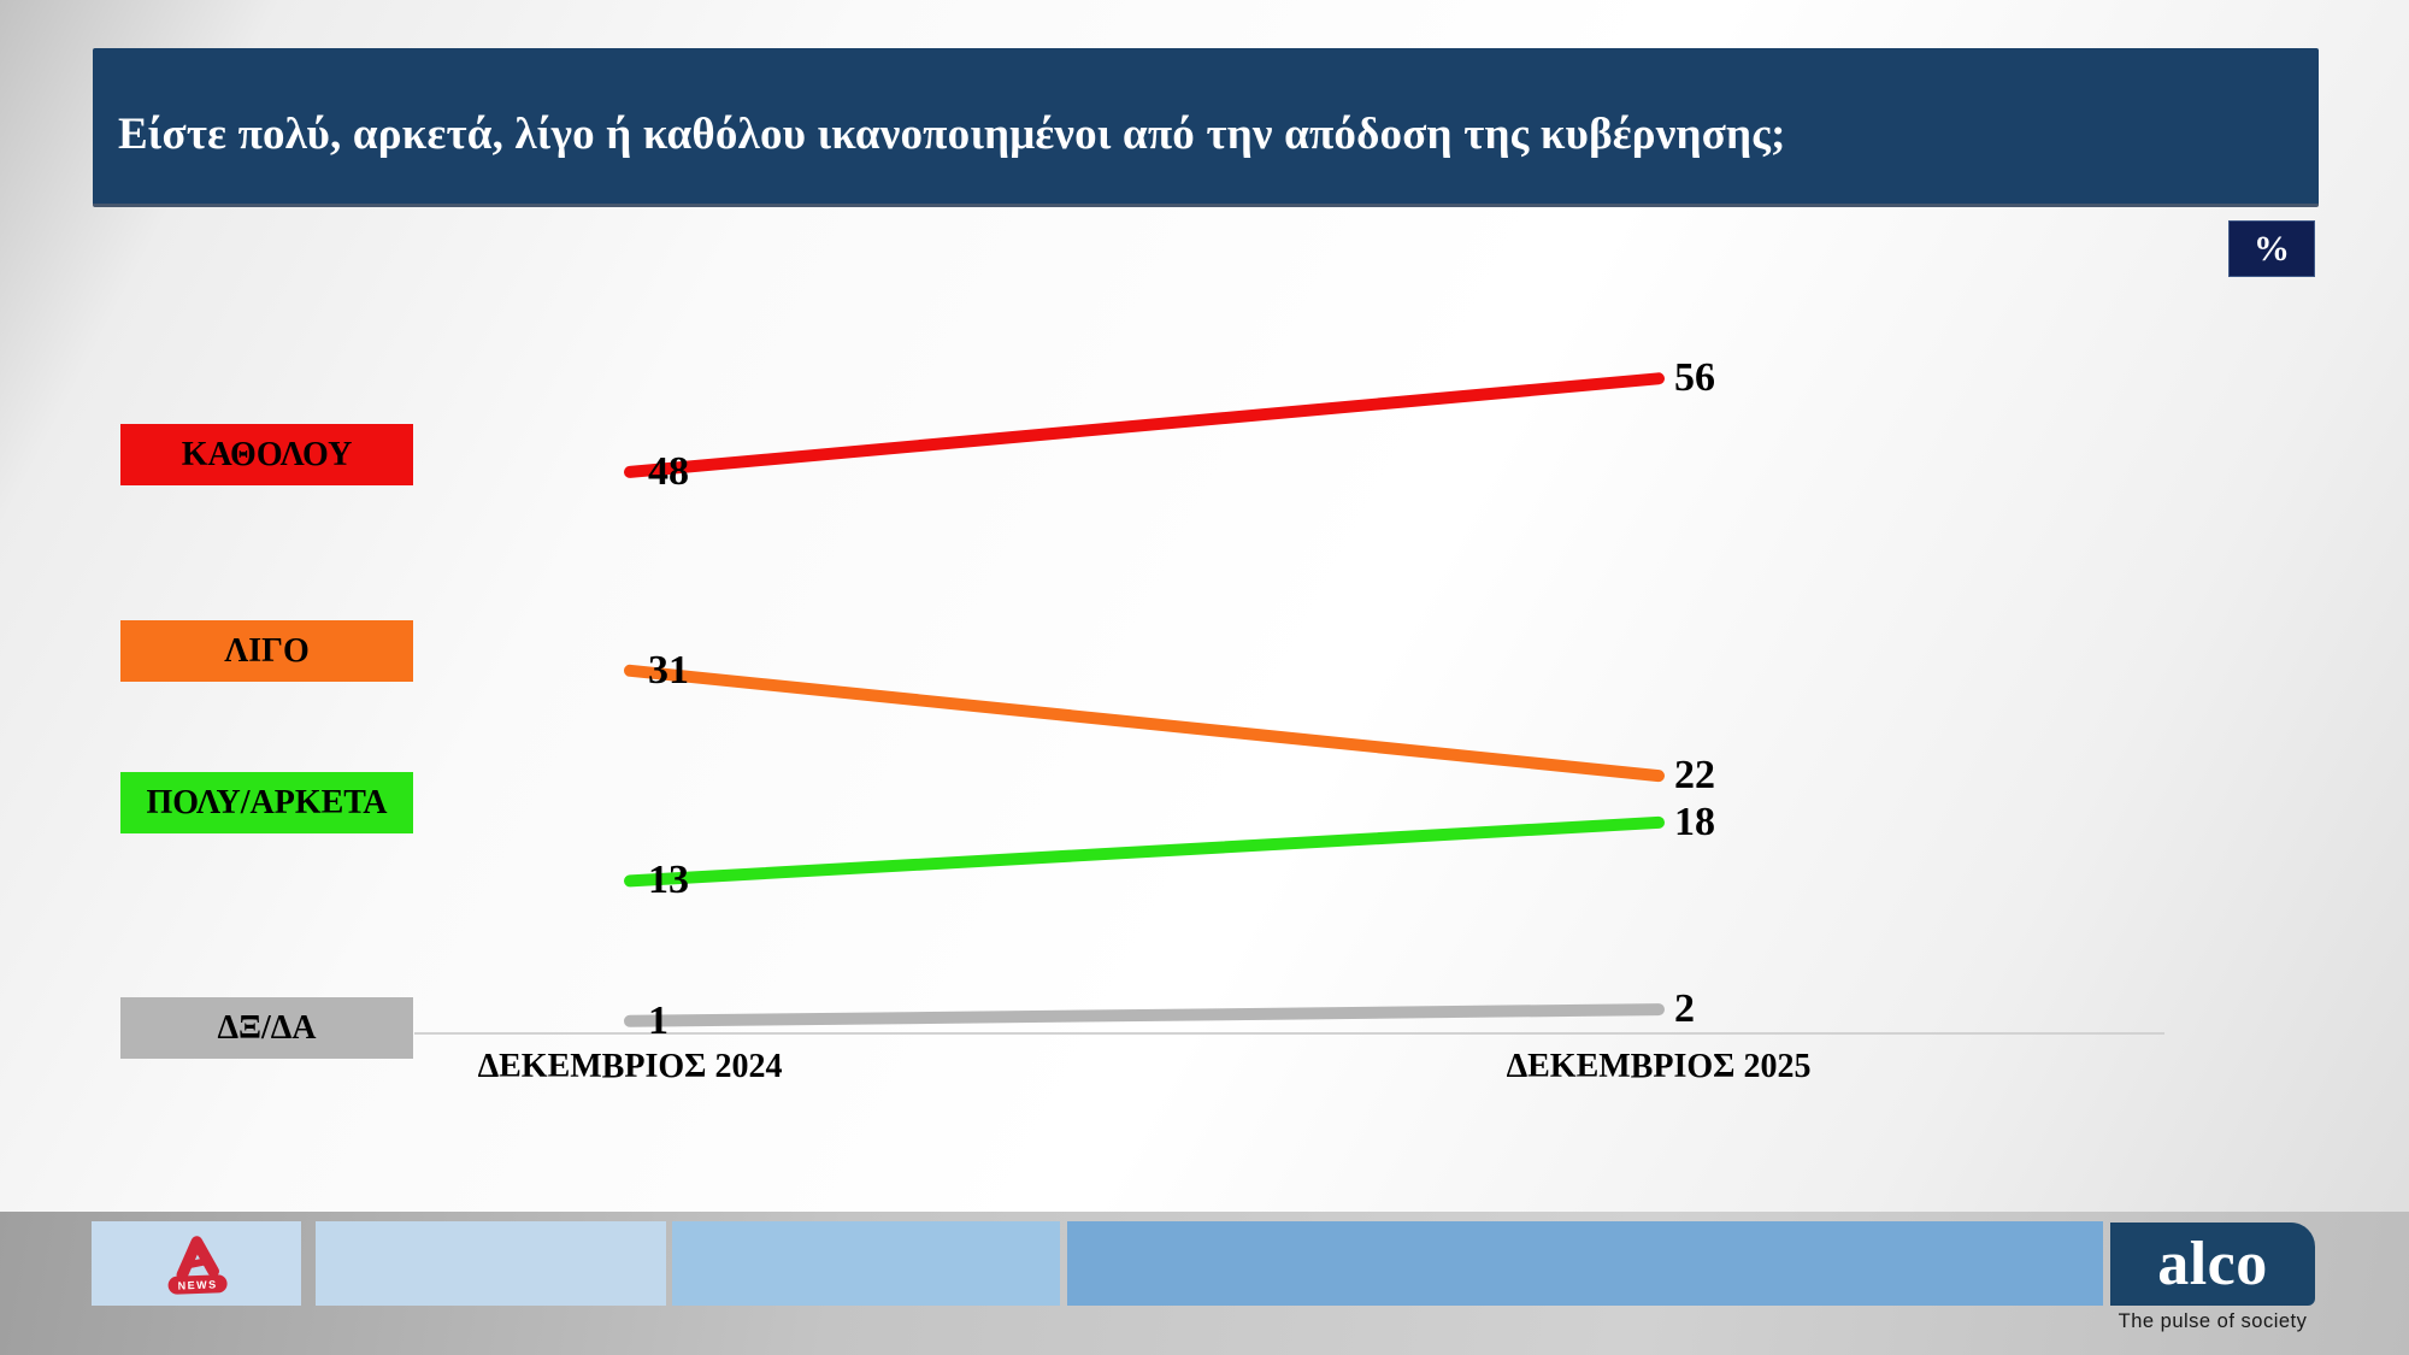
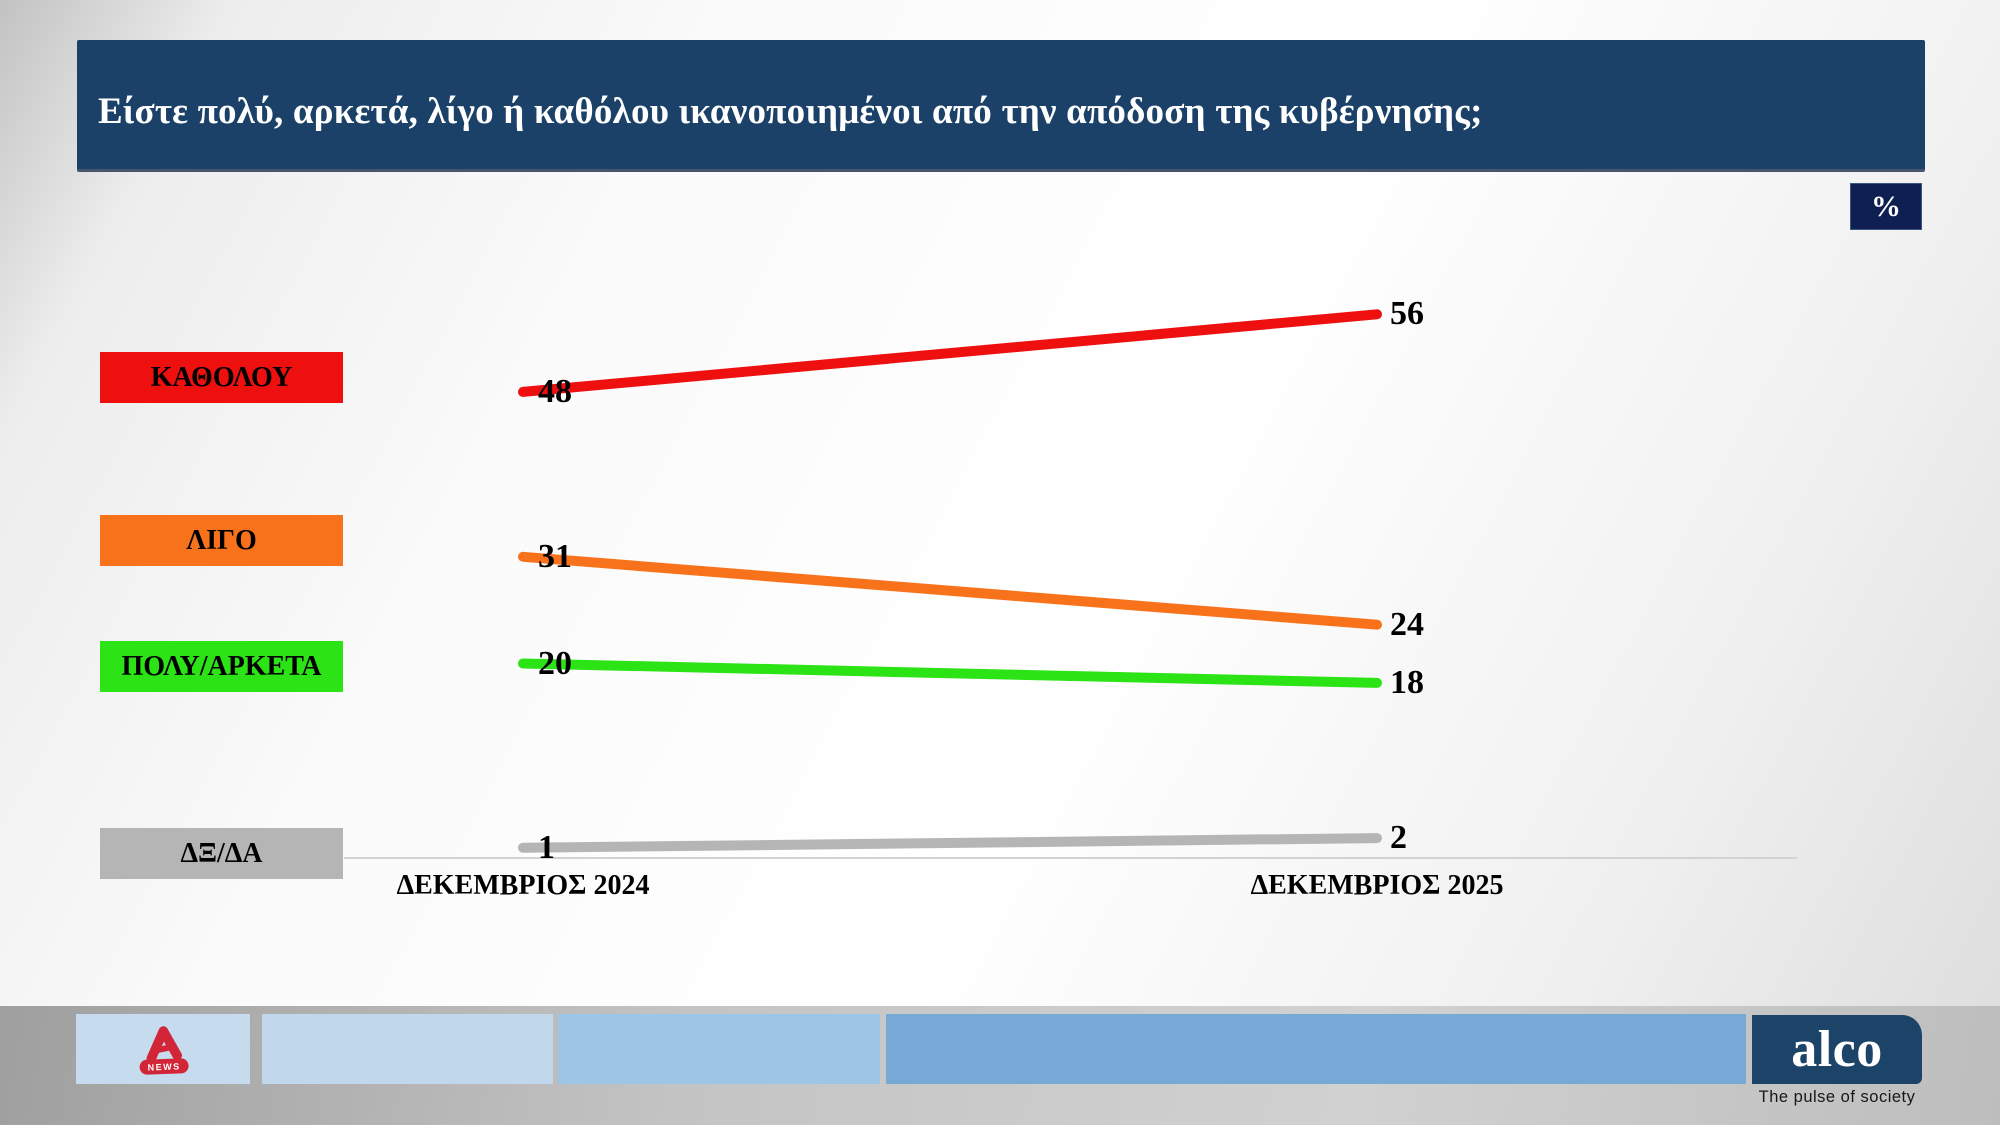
ΠΟΛΥ/ΑΡΚΕΤΑ/ΔΕΚΕΜΒΡΙΟΣ 2024: 13 -> 20
ΛΙΓΟ/ΔΕΚΕΜΒΡΙΟΣ 2025: 22 -> 24
